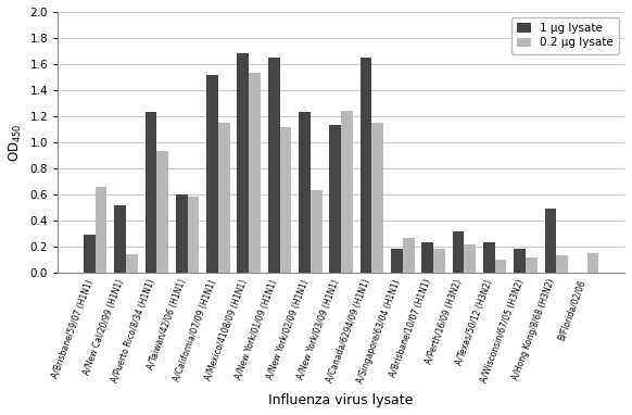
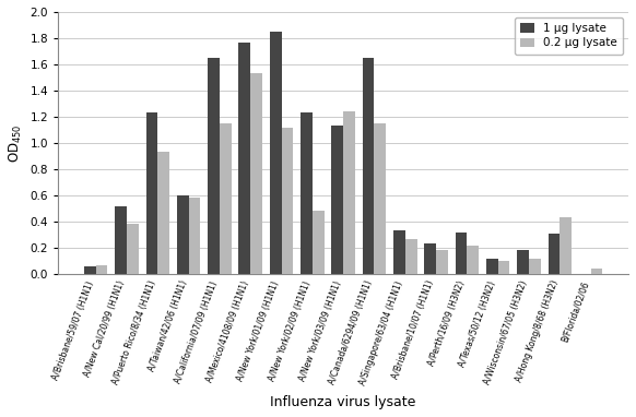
1 μg lysate/A/Brisbane/59/07 (H1N1): 0.29 -> 0.06
0.2 μg lysate/A/Brisbane/59/07 (H1N1): 0.66 -> 0.07
0.2 μg lysate/A/New Cal/20/99 (H1N1): 0.14 -> 0.38
1 μg lysate/A/California/07/09 (H1N1): 1.52 -> 1.65
1 μg lysate/A/Mexico/4108/09 (H1N1): 1.68 -> 1.77
1 μg lysate/A/New York/01/09 (H1N1): 1.65 -> 1.85
0.2 μg lysate/A/New York/02/09 (H1N1): 0.63 -> 0.48
1 μg lysate/A/Singapore/63/04 (H1N1): 0.18 -> 0.33
1 μg lysate/A/Texas/50/12 (H3N2): 0.23 -> 0.12
1 μg lysate/A/Hong Kong/8/68 (H3N2): 0.49 -> 0.31
0.2 μg lysate/A/Hong Kong/8/68 (H3N2): 0.13 -> 0.43
0.2 μg lysate/B/Florida/02/06: 0.15 -> 0.04
